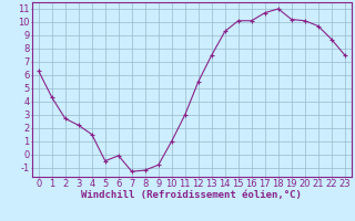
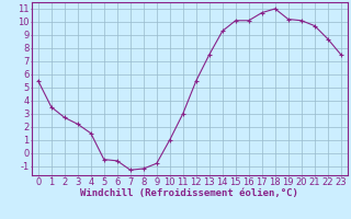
0: 6.3 -> 5.5
1: 4.3 -> 3.5
6: -0.1 -> -0.6
